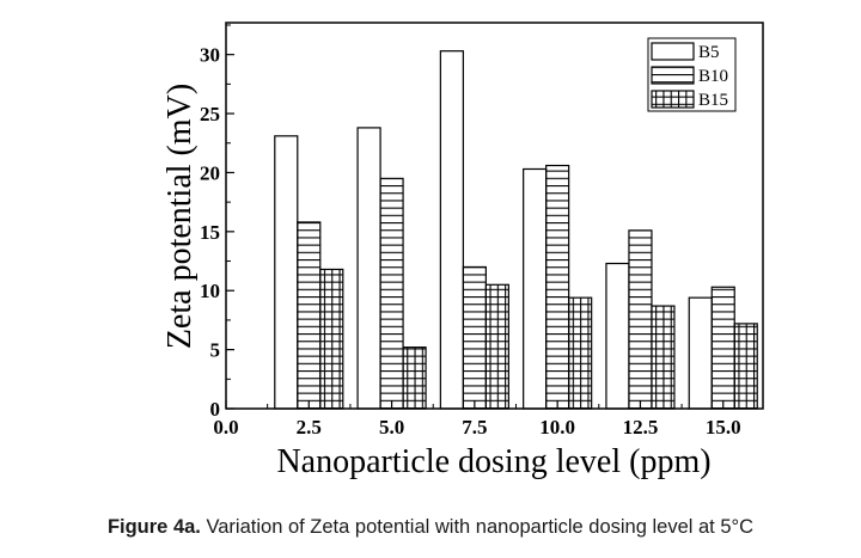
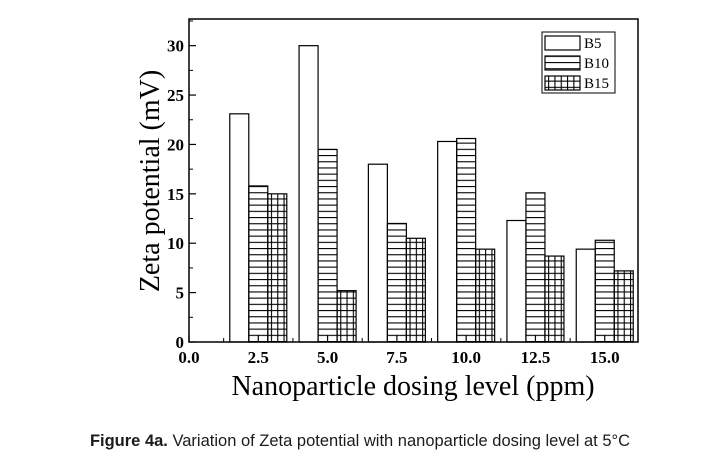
B15/2.5: 12 -> 15
B5/5.0: 24 -> 30
B5/7.5: 30 -> 18
